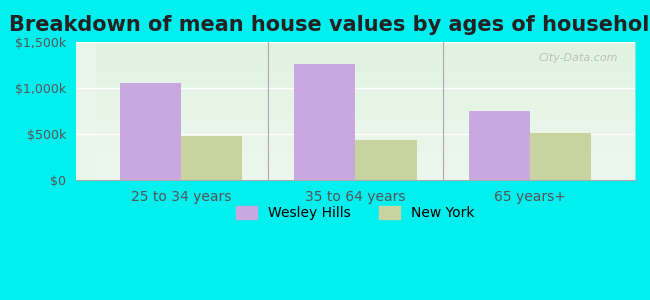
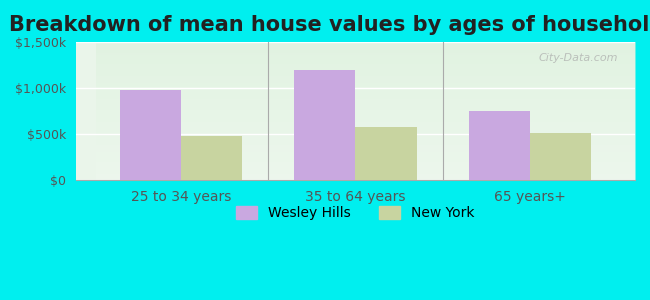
Wesley Hills/25 to 34 years: $1,060k -> $980k
Wesley Hills/35 to 64 years: $1,260k -> $1,200k
New York/35 to 64 years: $440k -> $580k
